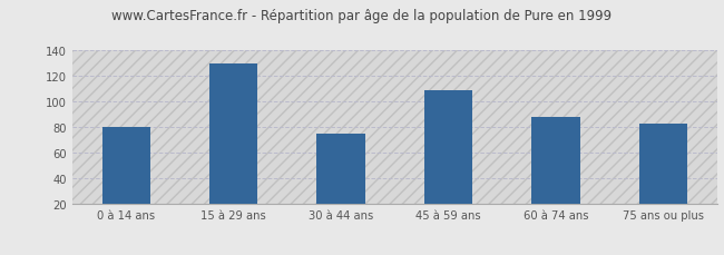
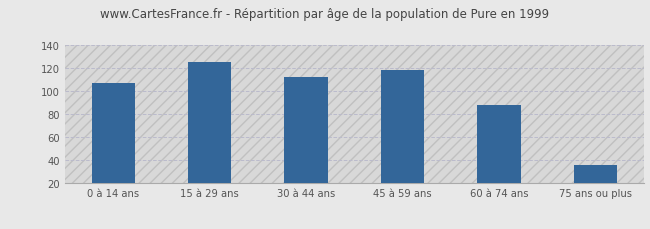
0 à 14 ans: 80 -> 107
15 à 29 ans: 130 -> 125
30 à 44 ans: 75 -> 112
45 à 59 ans: 109 -> 118
75 ans ou plus: 83 -> 36
